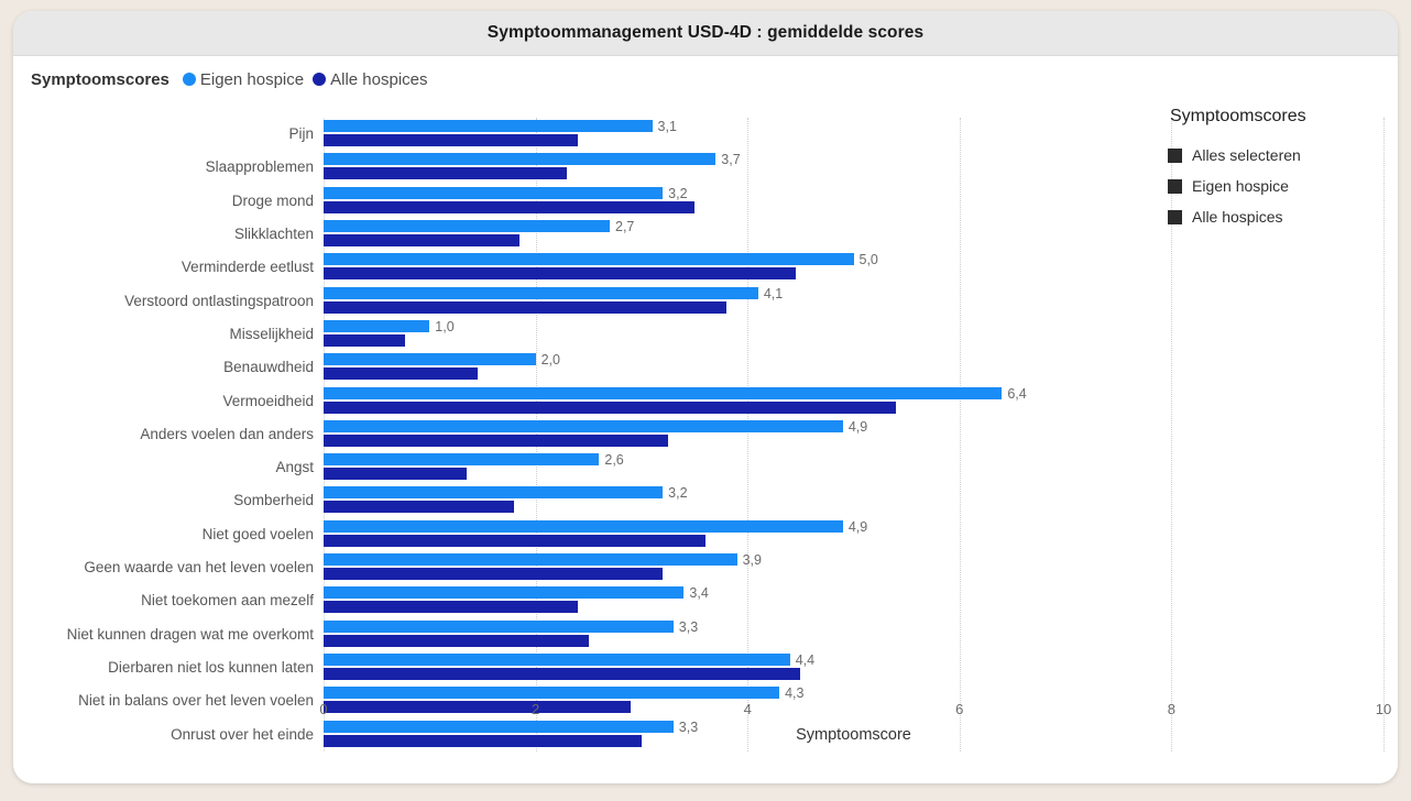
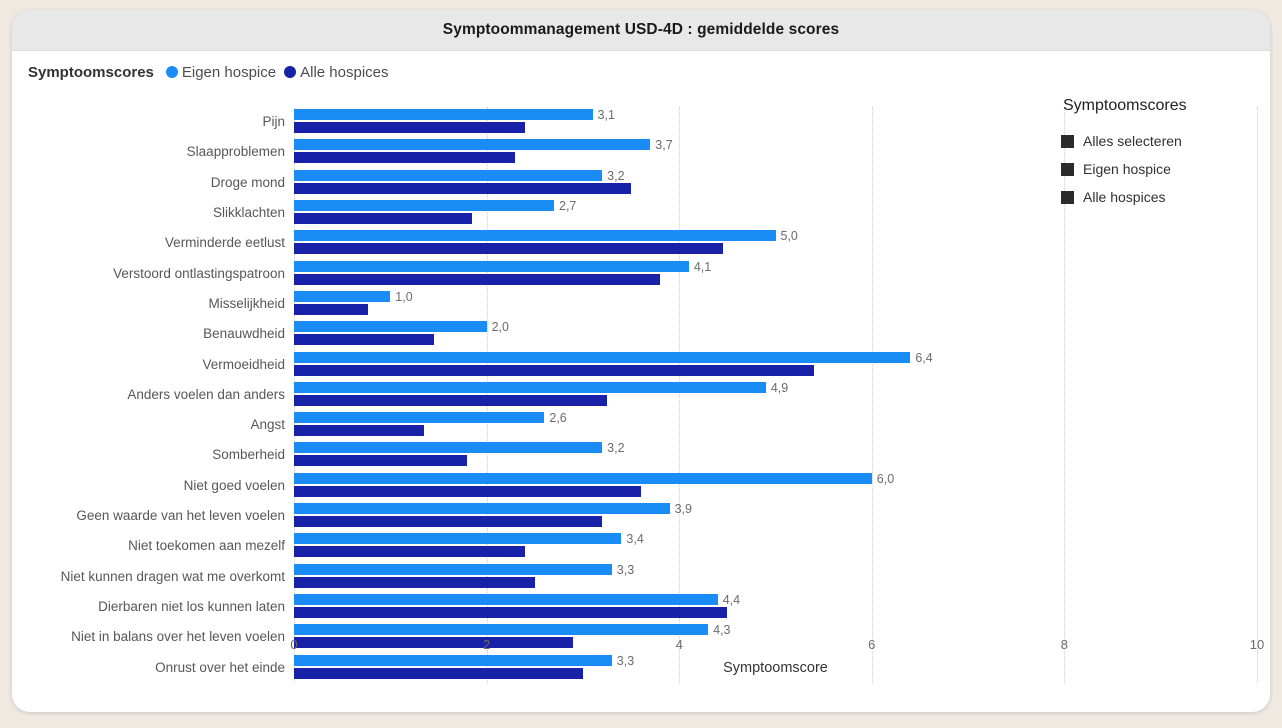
Eigen hospice/Niet goed voelen: 4,9 -> 6,0
